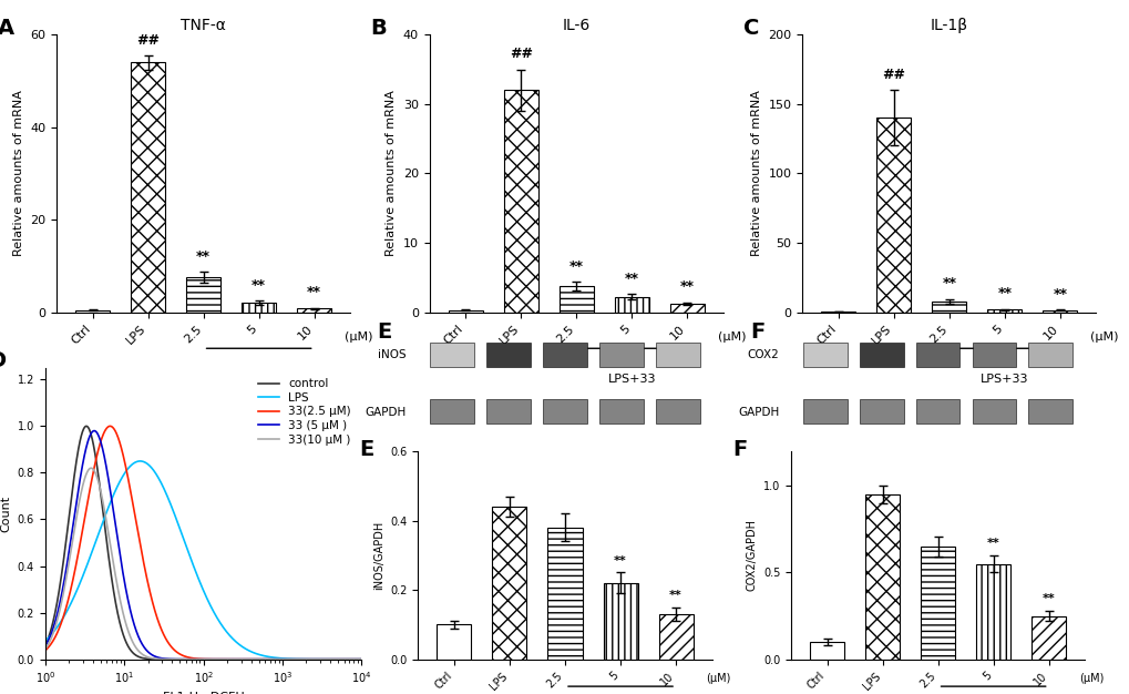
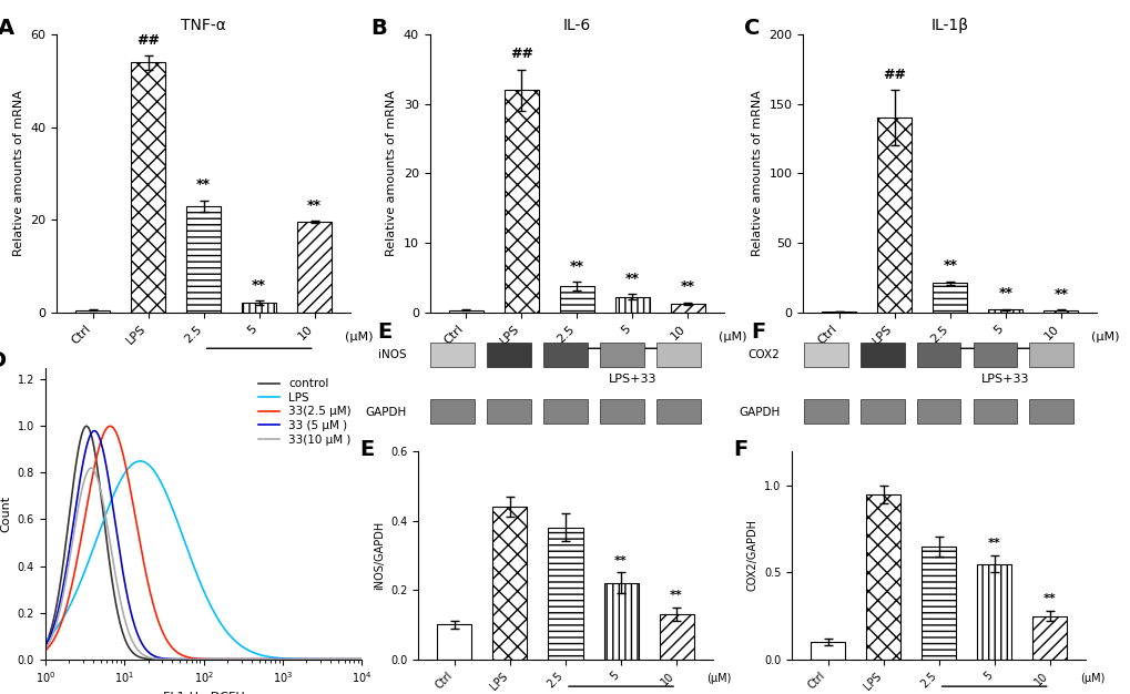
TNF-α/2.5: 7.5 -> 23.0
TNF-α/10: 0.8 -> 19.5
IL-1β/2.5: 8 -> 21
